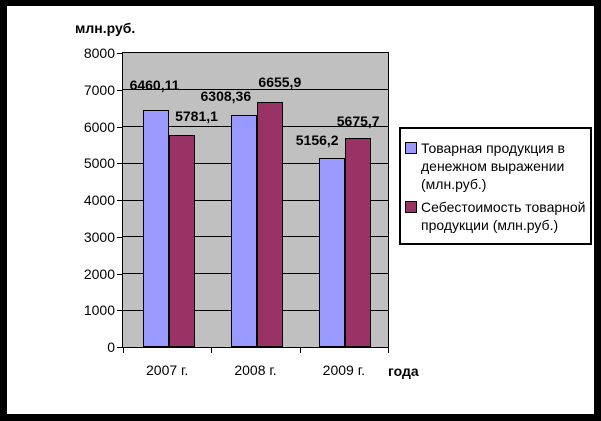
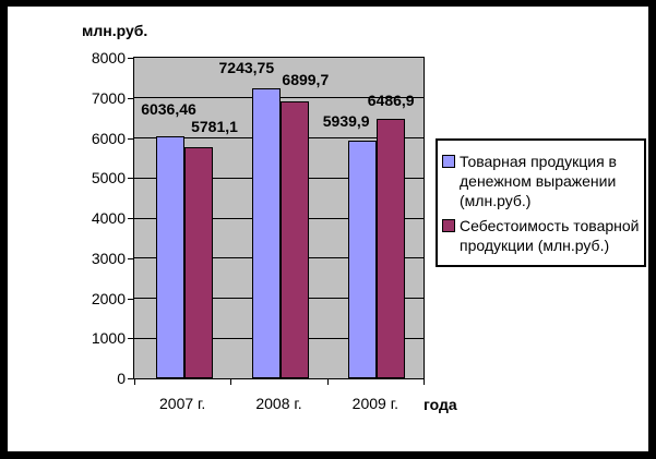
Товарная продукция в денежном выражении (млн.руб.)/2007 г.: 6460,11 -> 6036,46
Товарная продукция в денежном выражении (млн.руб.)/2008 г.: 6308,36 -> 7243,75
Себестоимость товарной продукции (млн.руб.)/2008 г.: 6655,9 -> 6899,7
Товарная продукция в денежном выражении (млн.руб.)/2009 г.: 5156,2 -> 5939,9
Себестоимость товарной продукции (млн.руб.)/2009 г.: 5675,7 -> 6486,9
